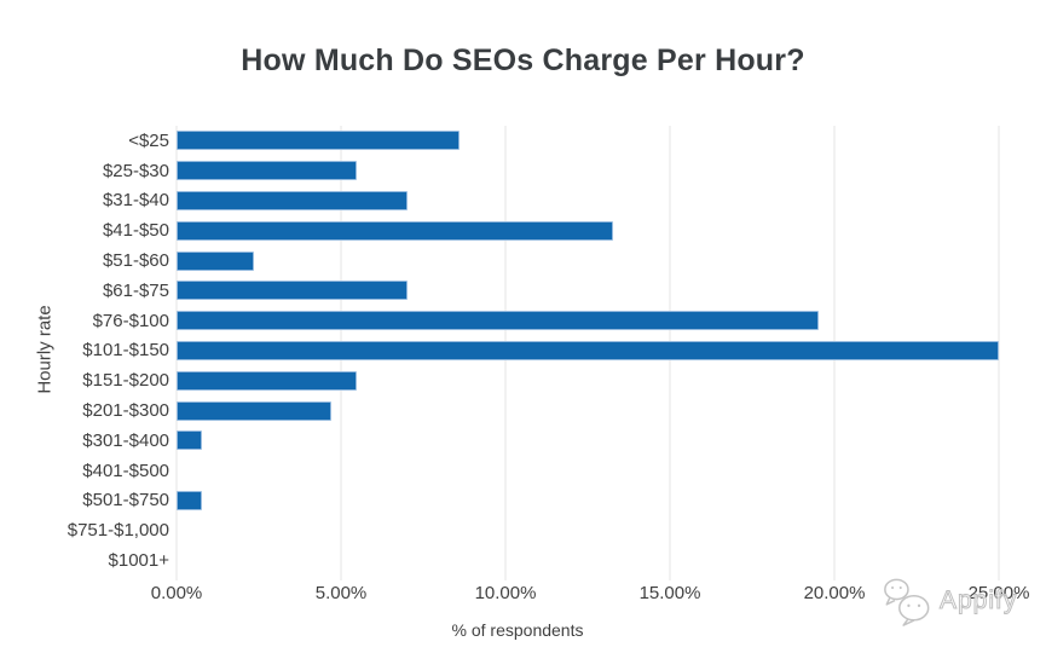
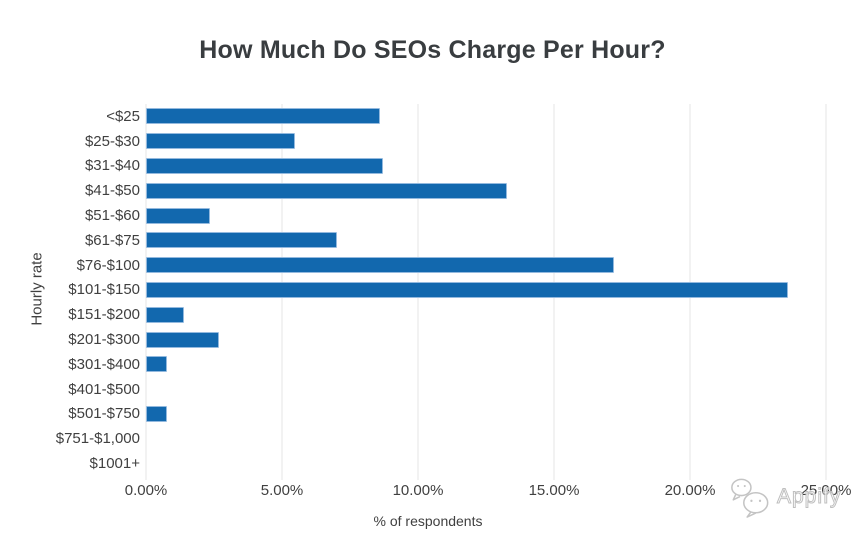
$31-$40: 7.0% -> 8.7%
$76-$100: 19.5% -> 17.2%
$101-$150: 25.0% -> 23.6%
$151-$200: 5.5% -> 1.4%
$201-$300: 4.7% -> 2.7%
